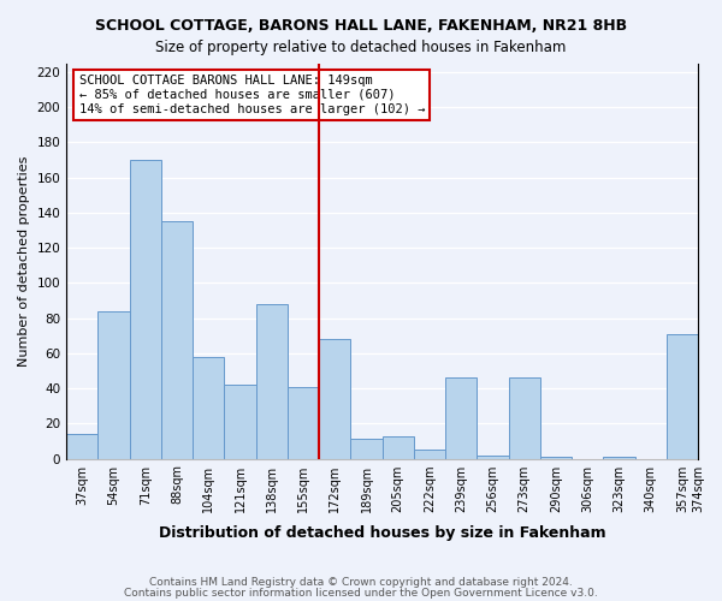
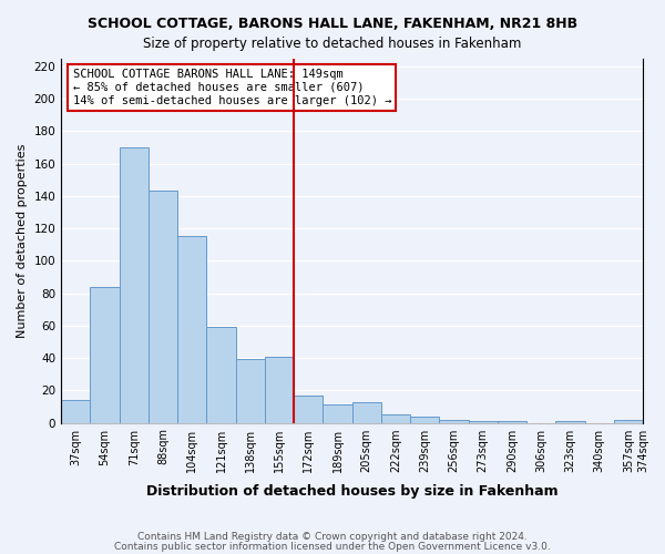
88sqm: 135 -> 143
104sqm: 58 -> 115
121sqm: 42 -> 59
138sqm: 88 -> 39
172sqm: 68 -> 17
239sqm: 46 -> 4
273sqm: 46 -> 1
357sqm: 71 -> 2
